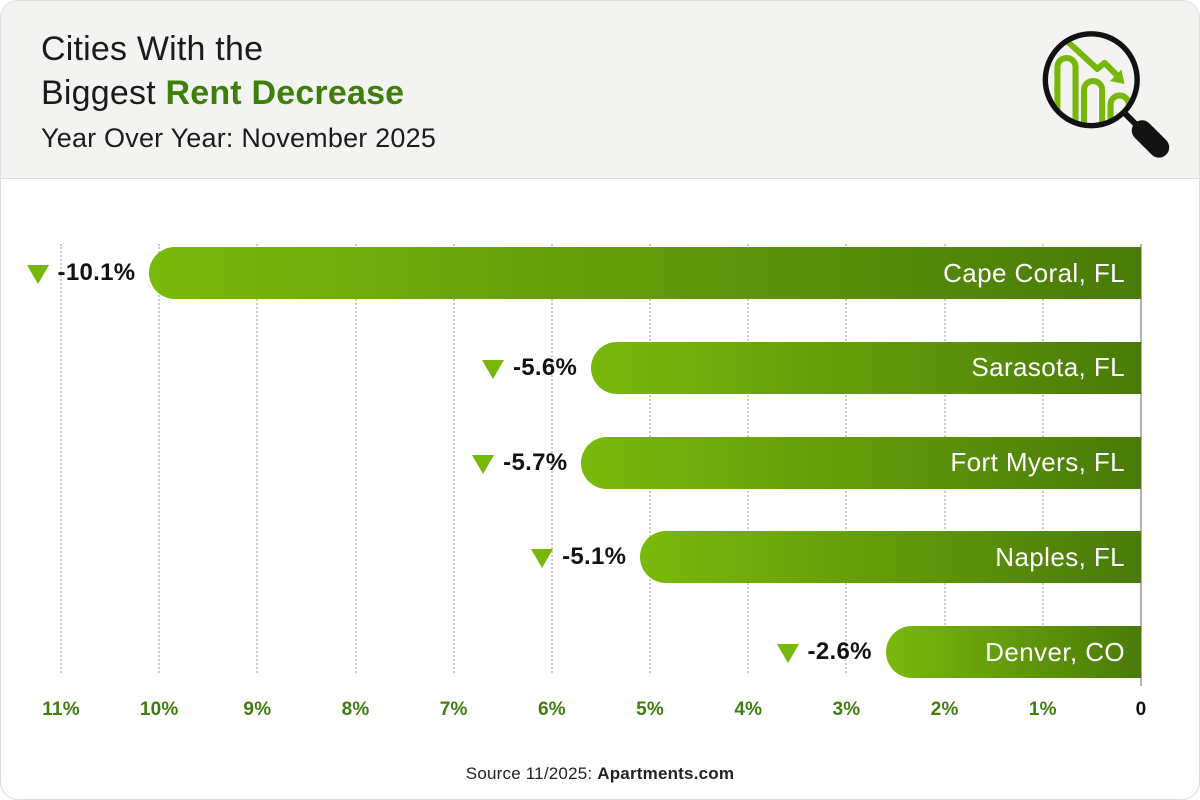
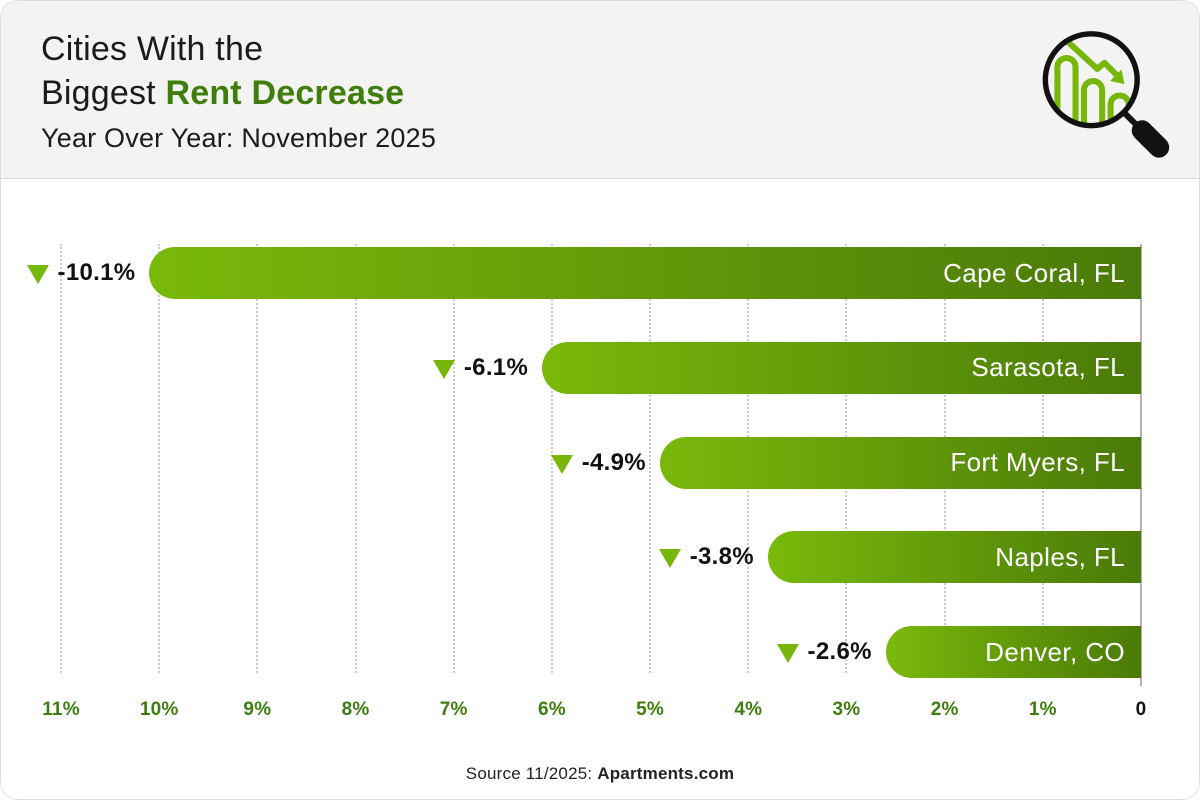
Sarasota, FL: -5.6% -> -6.1%
Fort Myers, FL: -5.7% -> -4.9%
Naples, FL: -5.1% -> -3.8%
